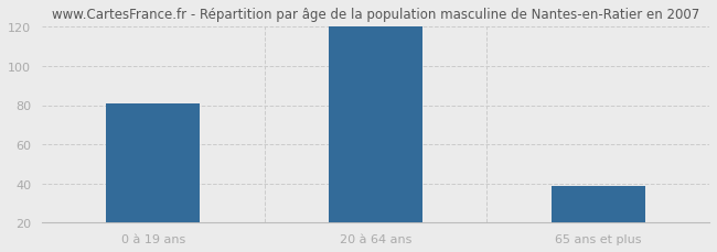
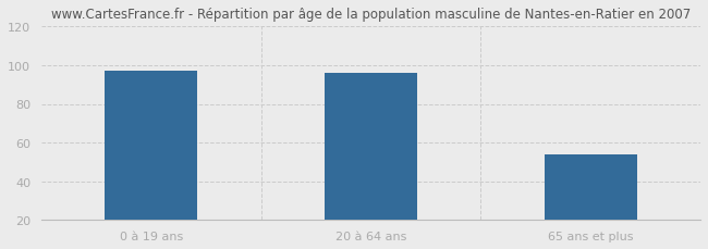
0 à 19 ans: 81 -> 97
20 à 64 ans: 120 -> 96
65 ans et plus: 39 -> 54
